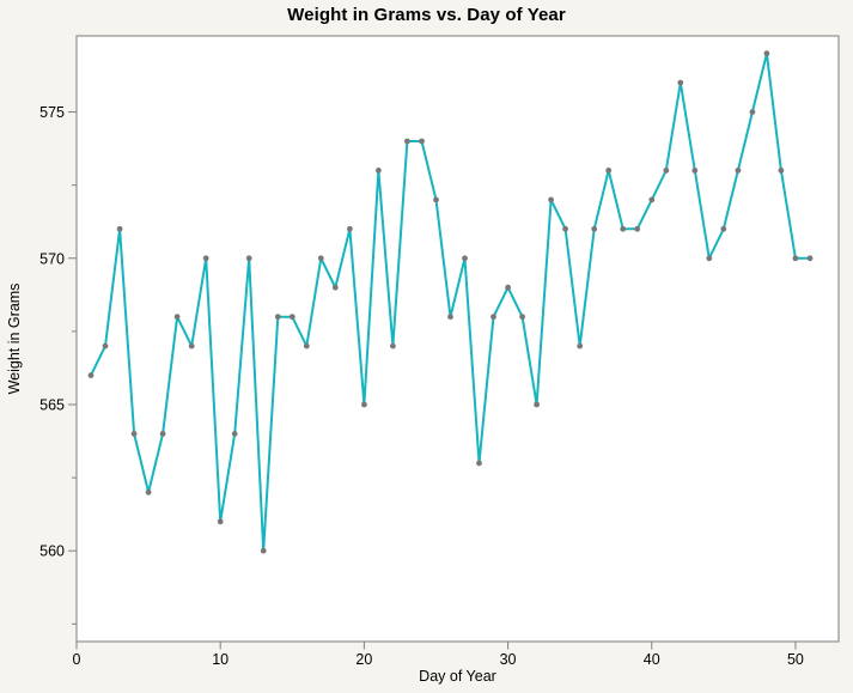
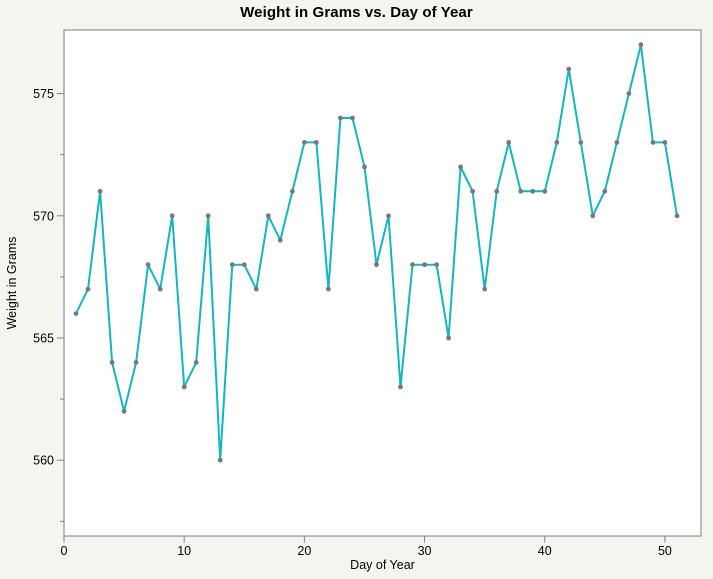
10: 561 -> 563
20: 565 -> 573
30: 569 -> 568
40: 572 -> 571
50: 570 -> 573
